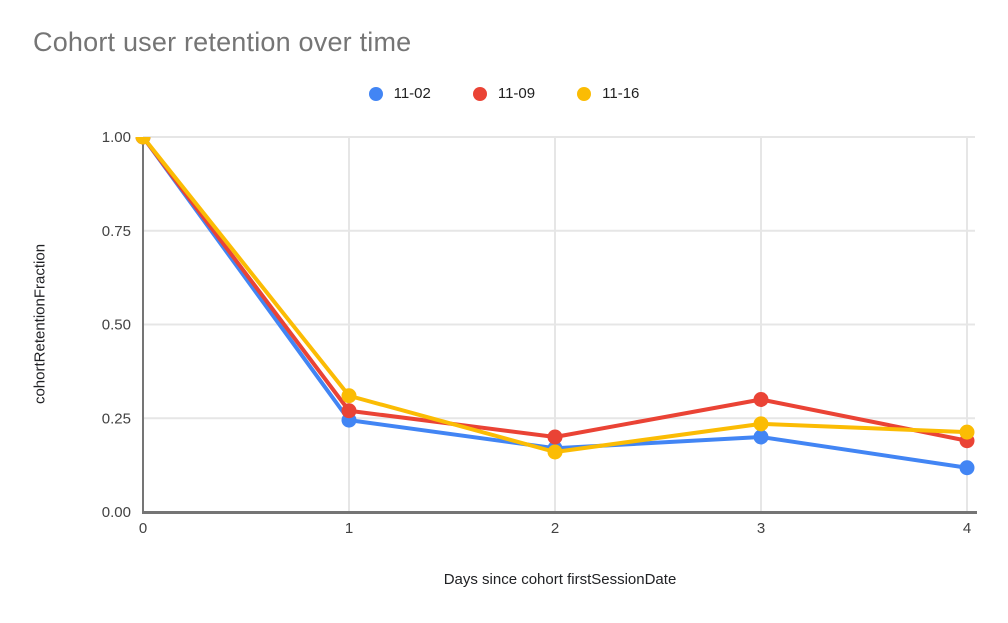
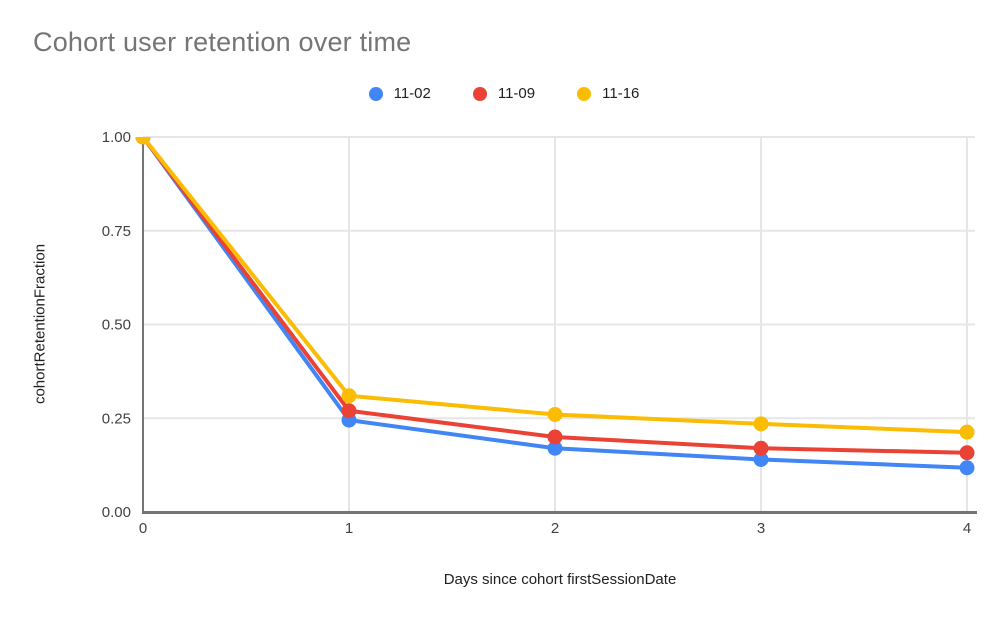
11-16/2: 0.16 -> 0.26
11-02/3: 0.20 -> 0.14
11-09/3: 0.30 -> 0.17
11-09/4: 0.19 -> 0.16
